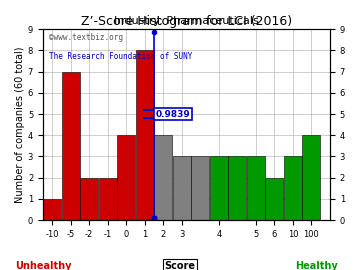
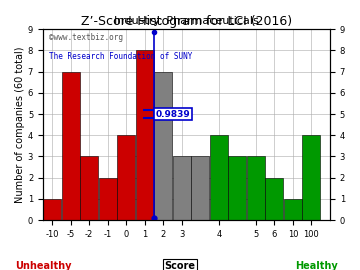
-2: 2 -> 3
2: 4 -> 7
4: 3 -> 4
10: 3 -> 1
